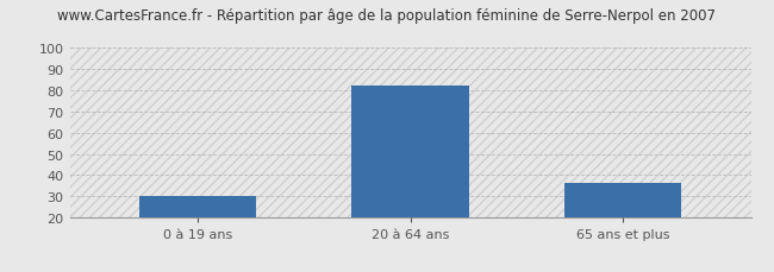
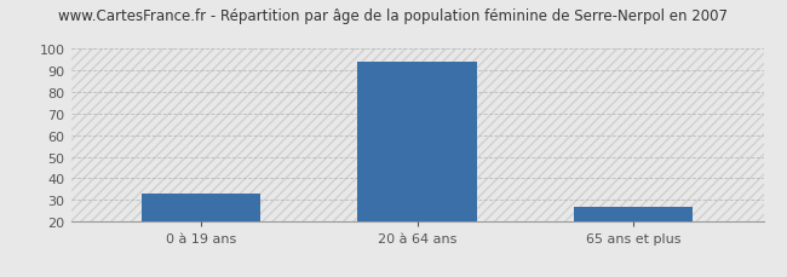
0 à 19 ans: 30 -> 33
20 à 64 ans: 82 -> 94
65 ans et plus: 36 -> 27
